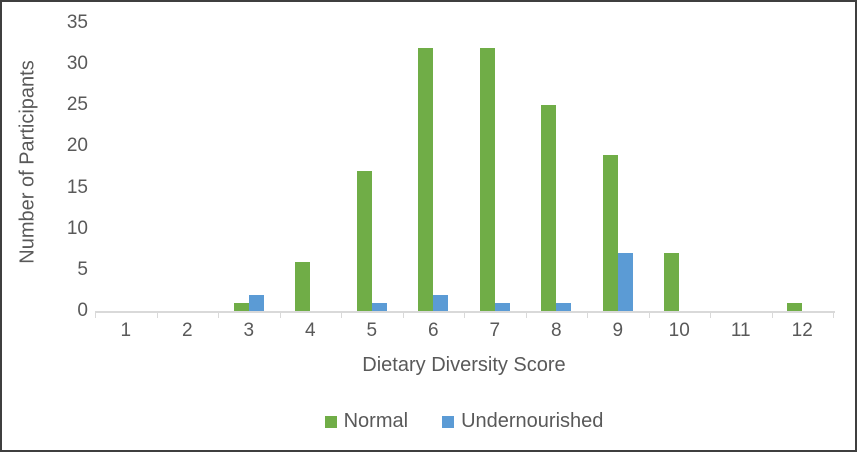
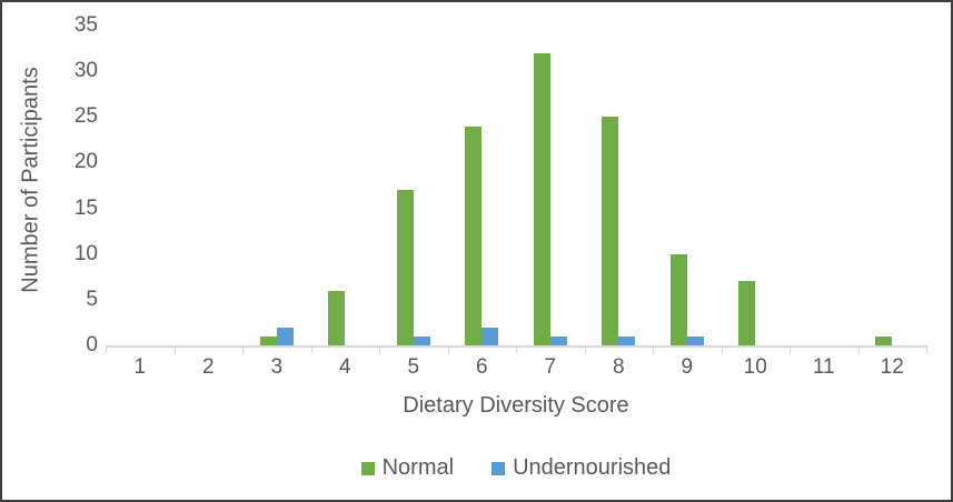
Normal/6: 32 -> 24
Normal/9: 19 -> 10
Undernourished/9: 7 -> 1
